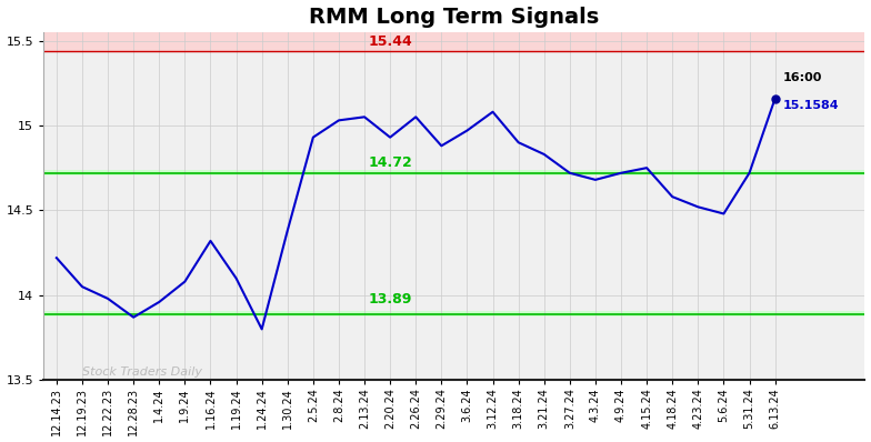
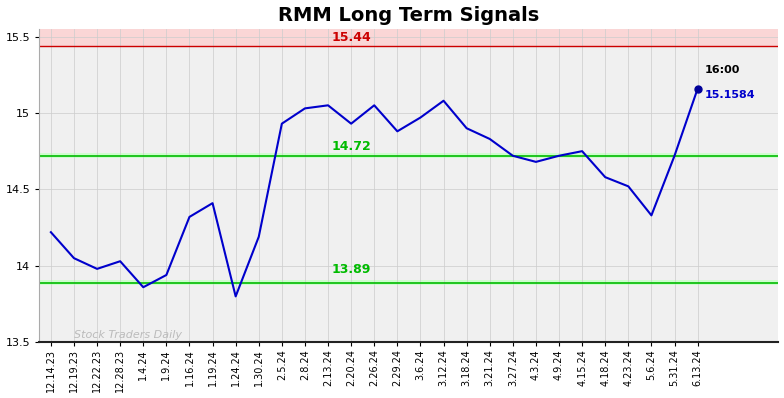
12.28.23: 13.87 -> 14.03
1.4.24: 13.96 -> 13.86
1.9.24: 14.08 -> 13.94
1.19.24: 14.10 -> 14.41
1.30.24: 14.38 -> 14.19
5.6.24: 14.48 -> 14.33
